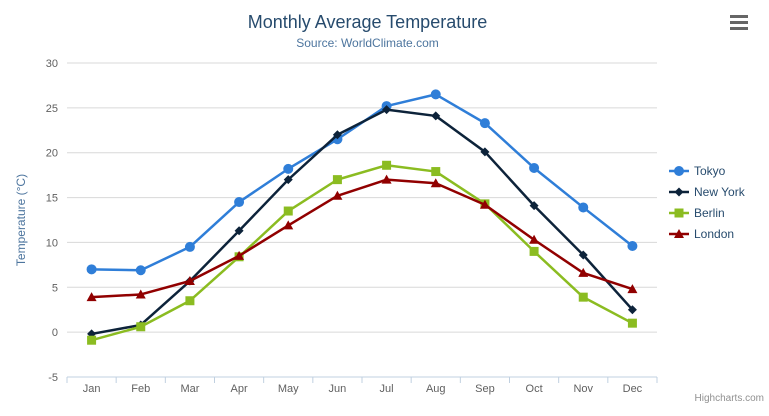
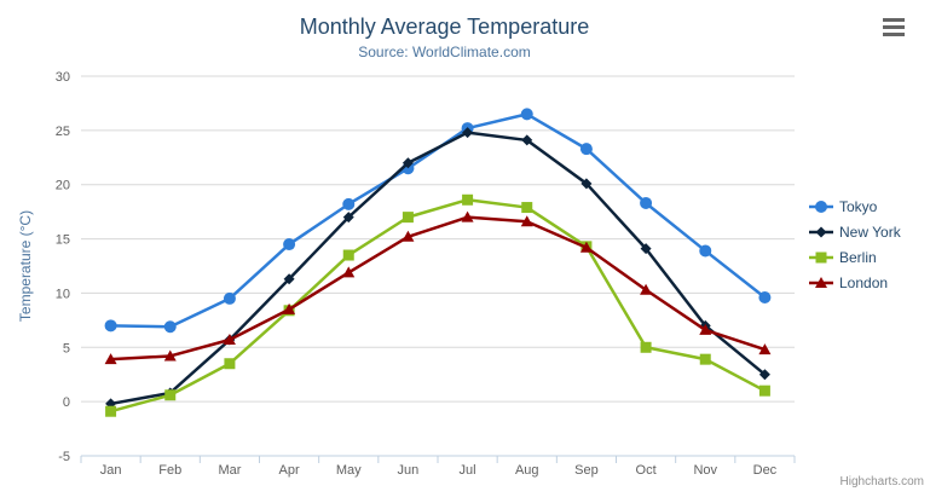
Berlin/Oct: 9 -> 5
New York/Nov: 9 -> 7
